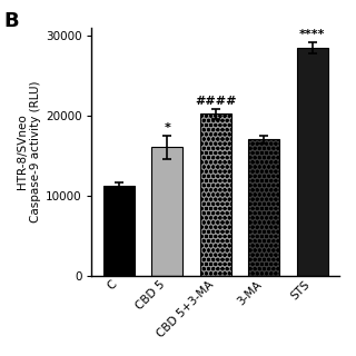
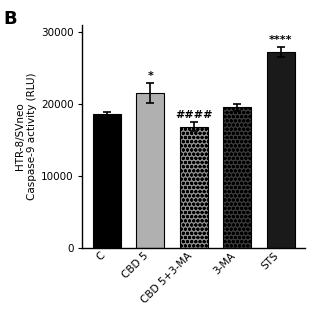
C: 11200 -> 18500
CBD 5: 16000 -> 21500
CBD 5+3-MA: 20200 -> 16800
3-MA: 17000 -> 19500
STS: 28400 -> 27200
